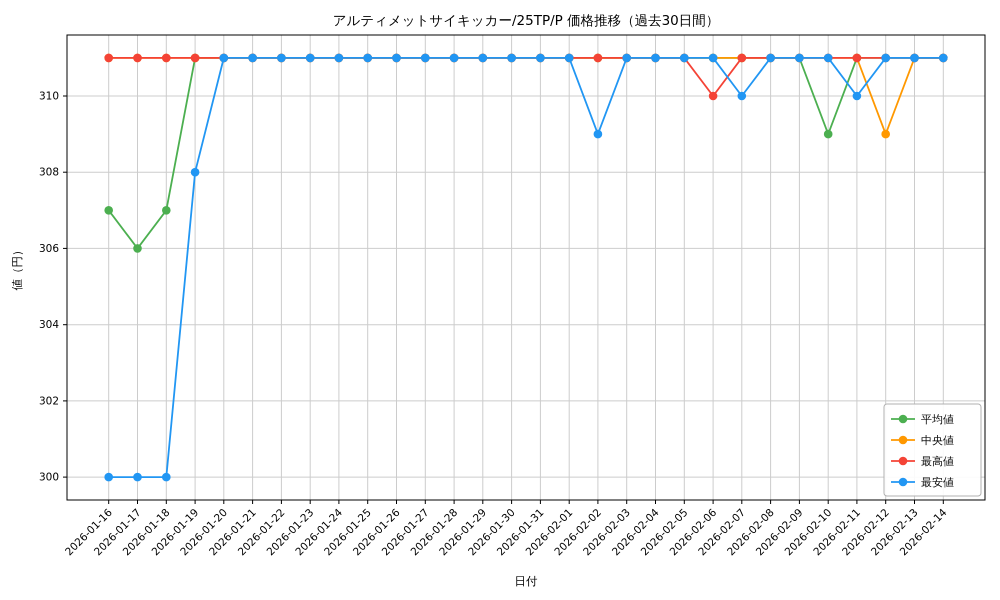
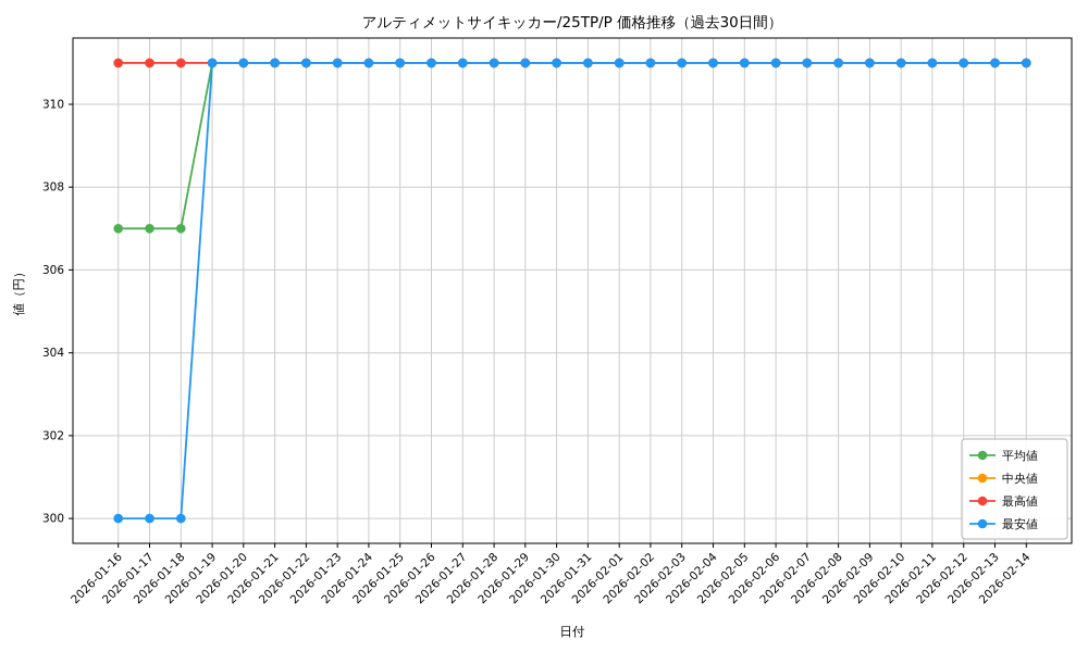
平均値/2026-01-17: 306 -> 307
最安値/2026-01-19: 308 -> 311
最安値/2026-02-02: 309 -> 311
最高値/2026-02-06: 310 -> 311
最安値/2026-02-07: 310 -> 311
平均値/2026-02-10: 309 -> 311
最安値/2026-02-11: 310 -> 311
中央値/2026-02-12: 309 -> 311
